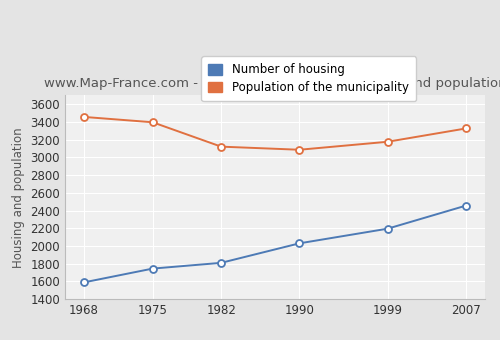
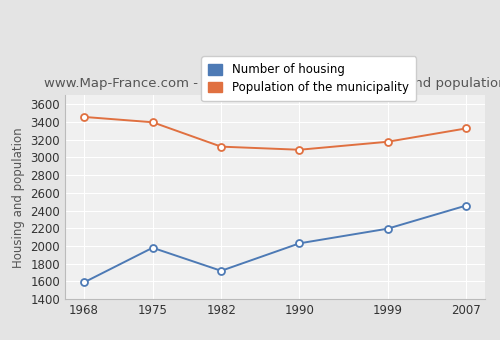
Number of housing/1975: 1740 -> 1980
Number of housing/1982: 1810 -> 1720
